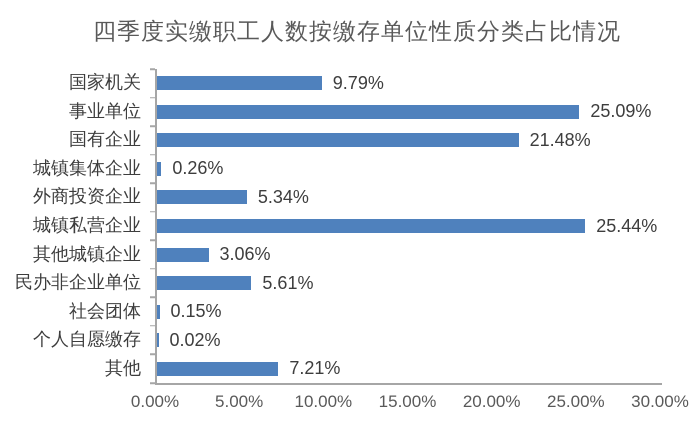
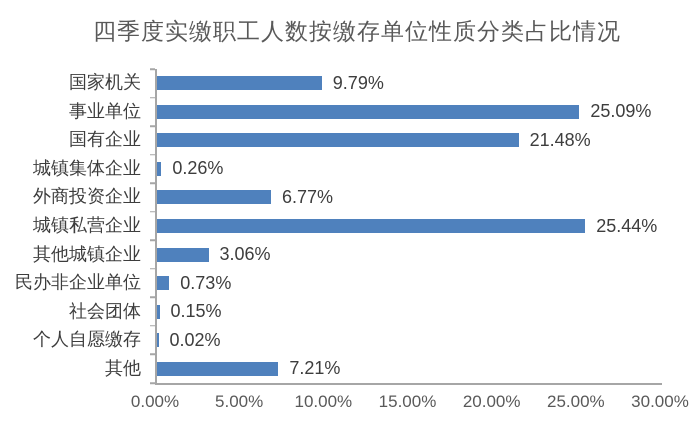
外商投资企业: 5.34% -> 6.77%
民办非企业单位: 5.61% -> 0.73%
